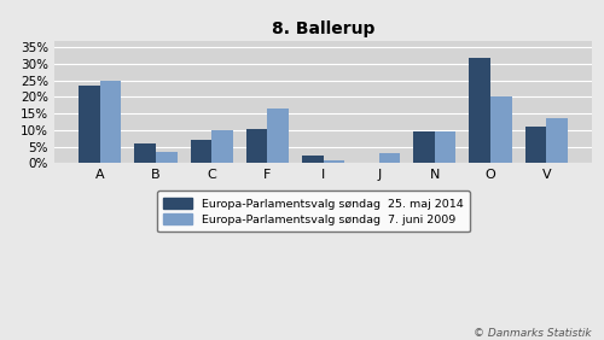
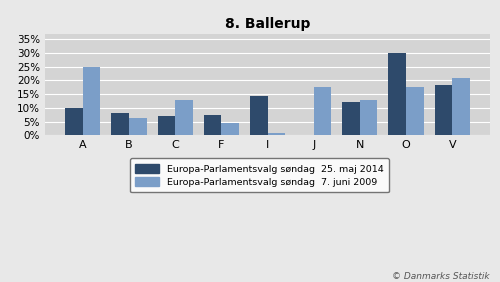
Europa-Parlamentsvalg søndag 25. maj 2014/A: 23.5% -> 10.0%
Europa-Parlamentsvalg søndag 25. maj 2014/B: 6.0% -> 8.0%
Europa-Parlamentsvalg søndag 7. juni 2009/B: 3.5% -> 6.5%
Europa-Parlamentsvalg søndag 7. juni 2009/C: 10.0% -> 13.0%
Europa-Parlamentsvalg søndag 25. maj 2014/F: 10.5% -> 7.5%
Europa-Parlamentsvalg søndag 7. juni 2009/F: 16.5% -> 4.5%
Europa-Parlamentsvalg søndag 25. maj 2014/I: 2.5% -> 14.5%
Europa-Parlamentsvalg søndag 7. juni 2009/J: 3.0% -> 17.5%
Europa-Parlamentsvalg søndag 25. maj 2014/N: 9.5% -> 12.0%
Europa-Parlamentsvalg søndag 7. juni 2009/N: 9.5% -> 13.0%
Europa-Parlamentsvalg søndag 25. maj 2014/O: 32.0% -> 30.0%
Europa-Parlamentsvalg søndag 7. juni 2009/O: 20.0% -> 17.5%
Europa-Parlamentsvalg søndag 25. maj 2014/V: 11.0% -> 18.5%
Europa-Parlamentsvalg søndag 7. juni 2009/V: 13.5% -> 21.0%
